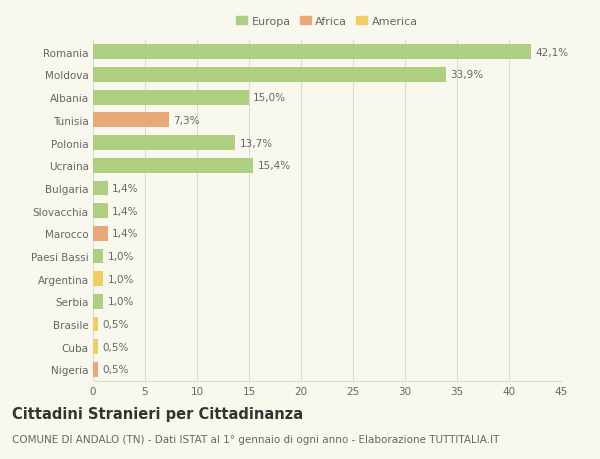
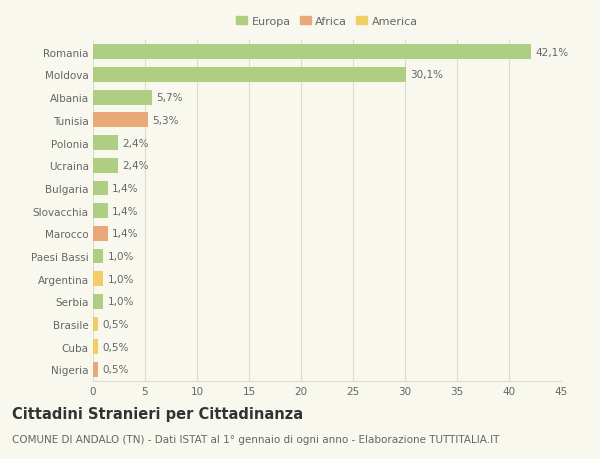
Moldova: 33,9% -> 30,1%
Albania: 15,0% -> 5,7%
Tunisia: 7,3% -> 5,3%
Polonia: 13,7% -> 2,4%
Ucraina: 15,4% -> 2,4%
